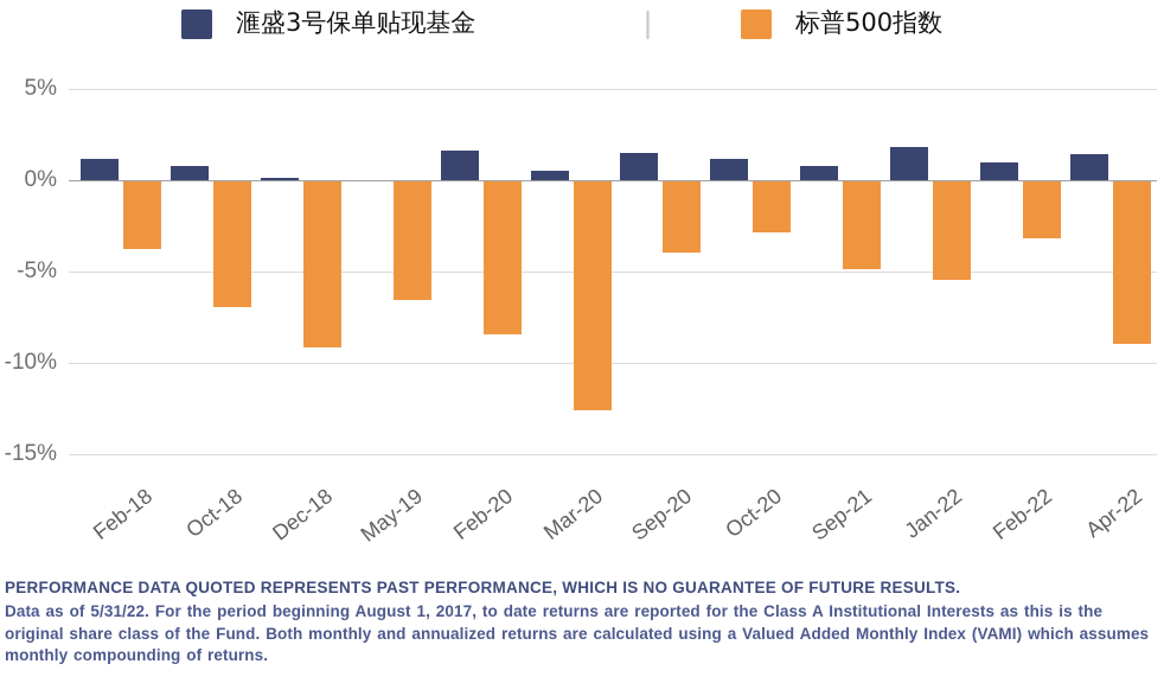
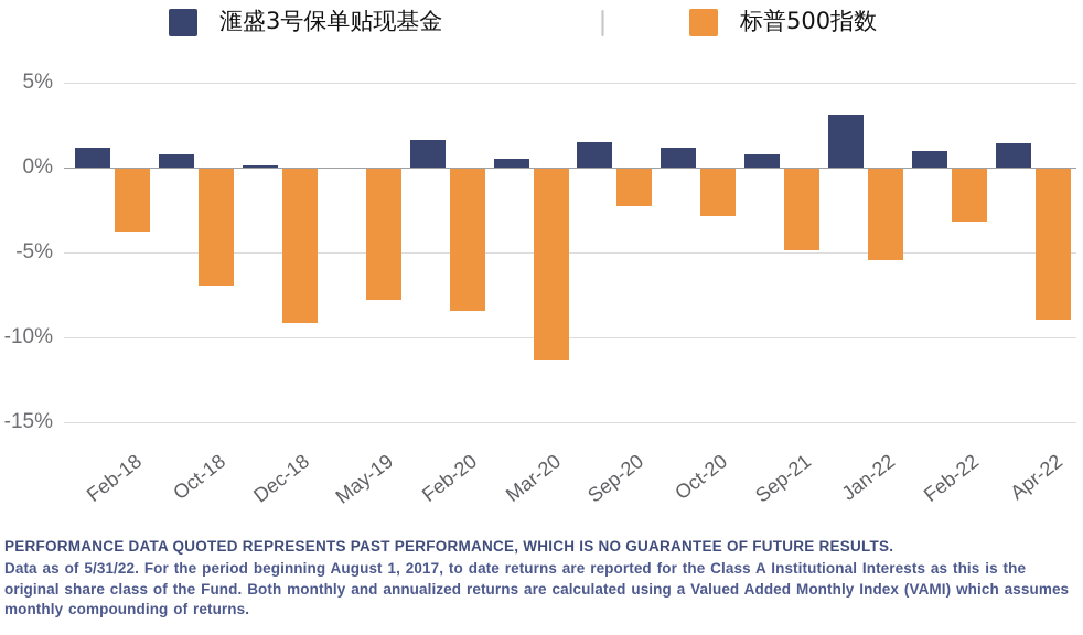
标普500指数/May-19: -6.5% -> -7.7%
标普500指数/Mar-20: -12.5% -> -11.3%
标普500指数/Sep-20: -3.9% -> -2.2%
滙盛3号保单贴现基金/Jan-22: 1.8% -> 3.1%
